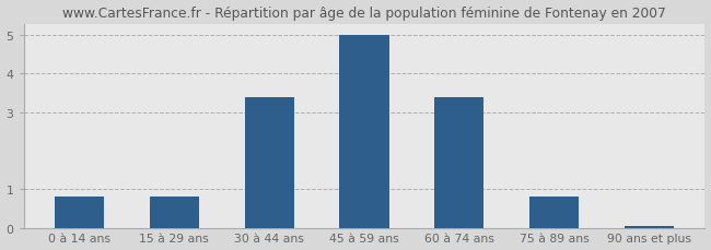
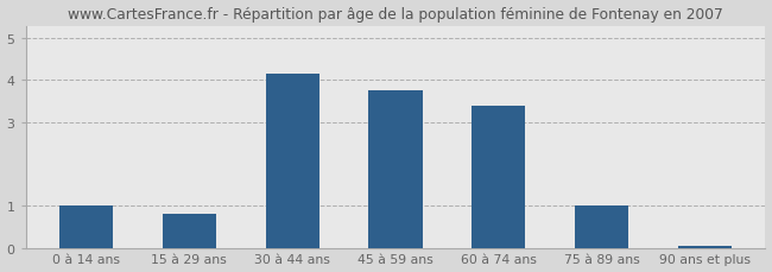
0 à 14 ans: 0.80 -> 1.00
30 à 44 ans: 3.40 -> 4.15
45 à 59 ans: 5.00 -> 3.75
75 à 89 ans: 0.80 -> 1.00
